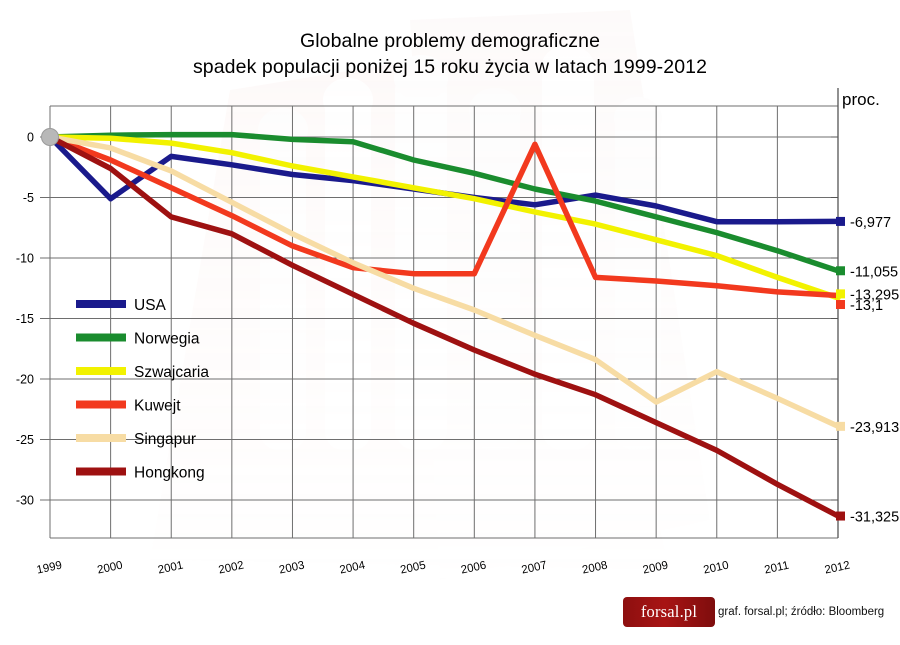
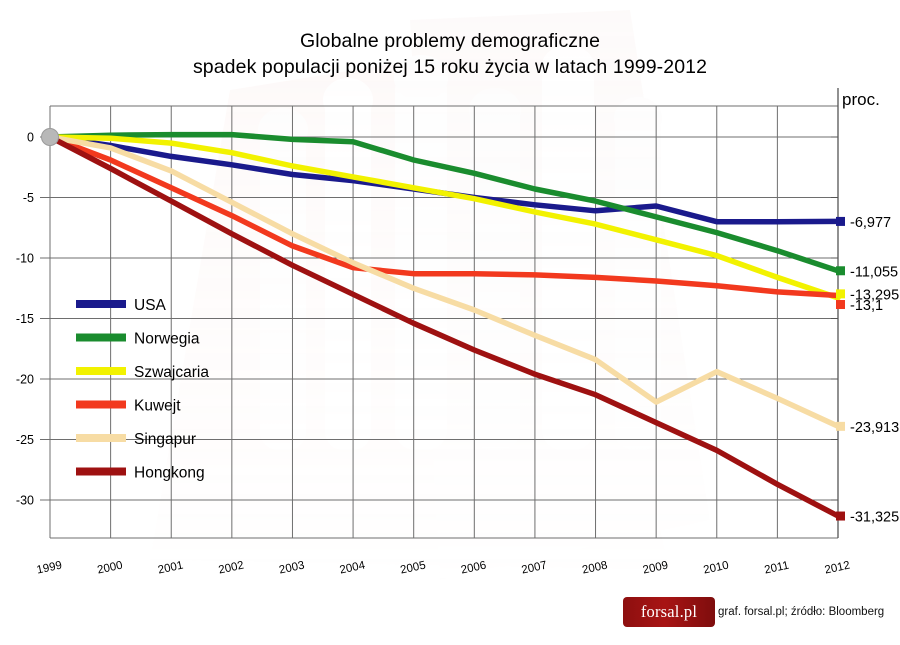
USA/2000: -5.1 -> -0.7
Hongkong/2001: -6.6 -> -5.3
Kuwejt/2007: -0.6 -> -11.4
USA/2008: -4.8 -> -6.1
